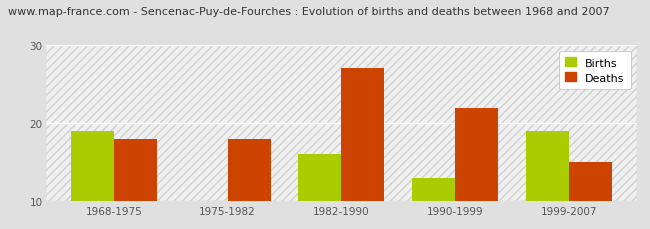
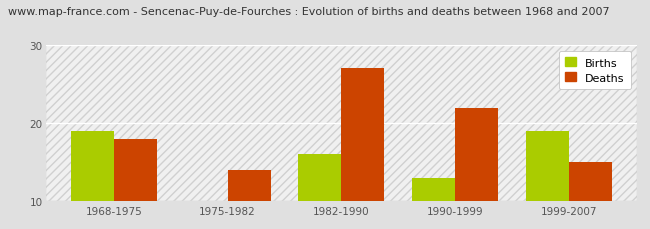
Deaths/1975-1982: 18 -> 14
